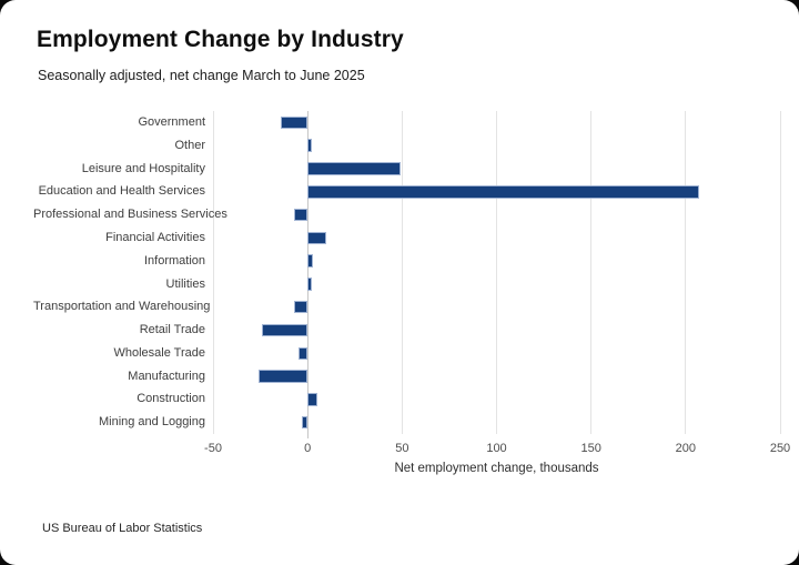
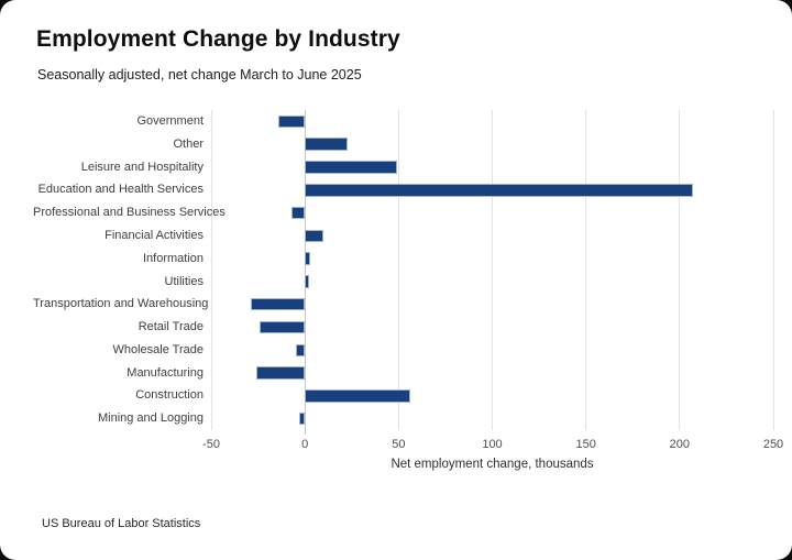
Other: 2 -> 23
Transportation and Warehousing: -7 -> -29
Construction: 5 -> 56
